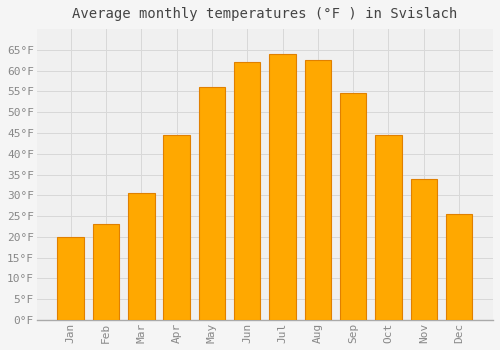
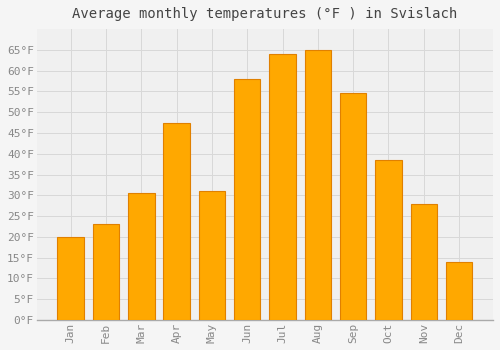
Apr: 44.5°F -> 47.5°F
May: 56.0°F -> 31.0°F
Jun: 62.0°F -> 58.0°F
Aug: 62.5°F -> 65.0°F
Oct: 44.5°F -> 38.5°F
Nov: 34.0°F -> 28.0°F
Dec: 25.5°F -> 14.0°F
